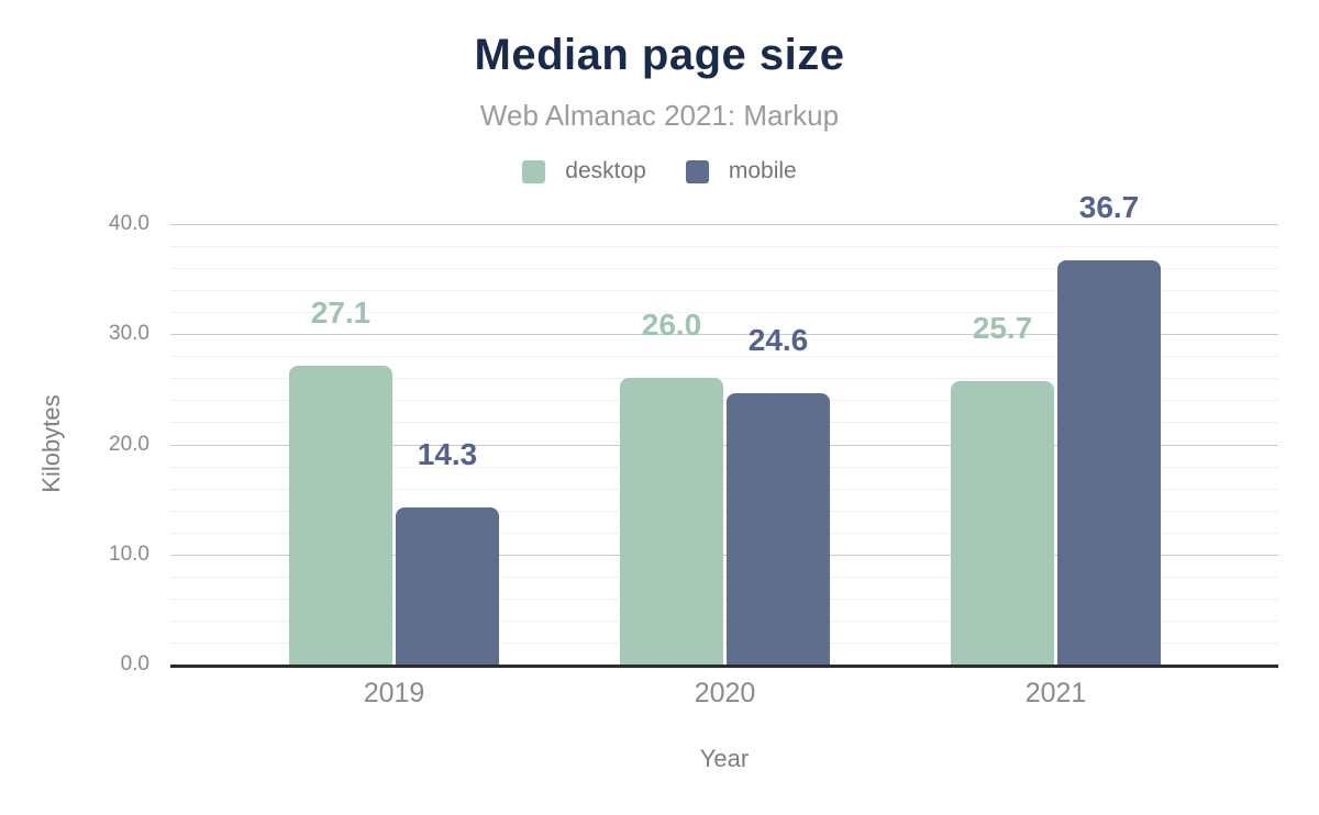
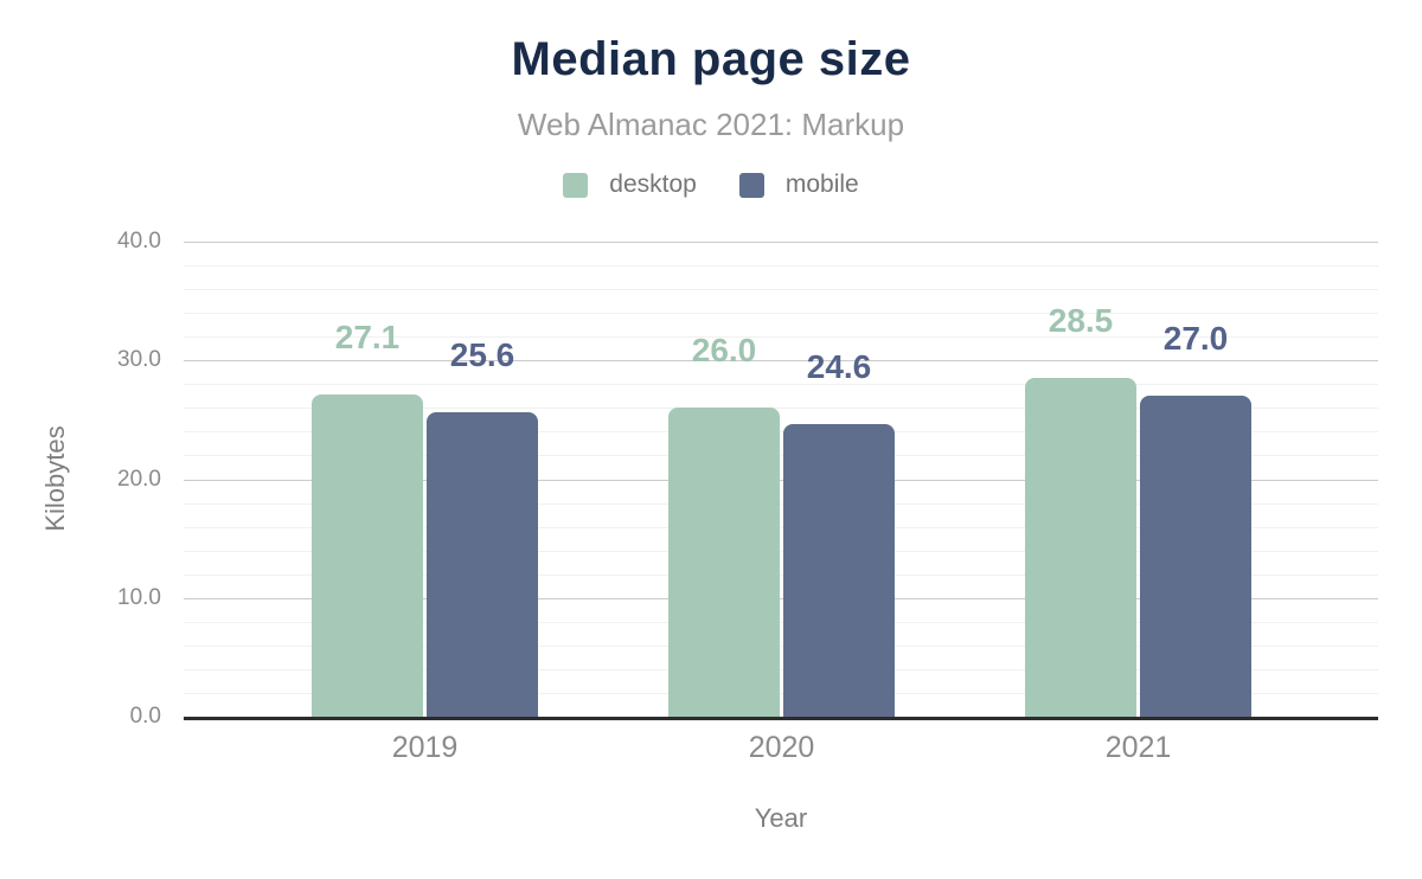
mobile/2019: 14.3 -> 25.6
desktop/2021: 25.7 -> 28.5
mobile/2021: 36.7 -> 27.0
